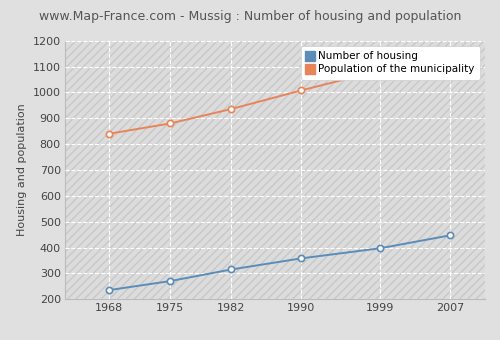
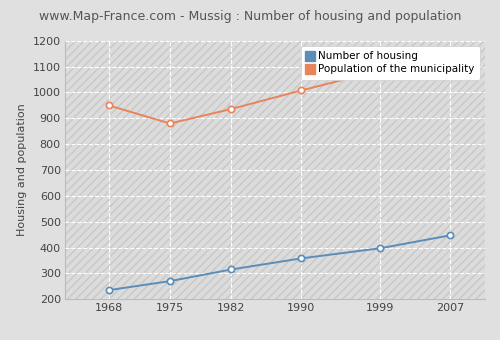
Population of the municipality/1968: 840 -> 950
